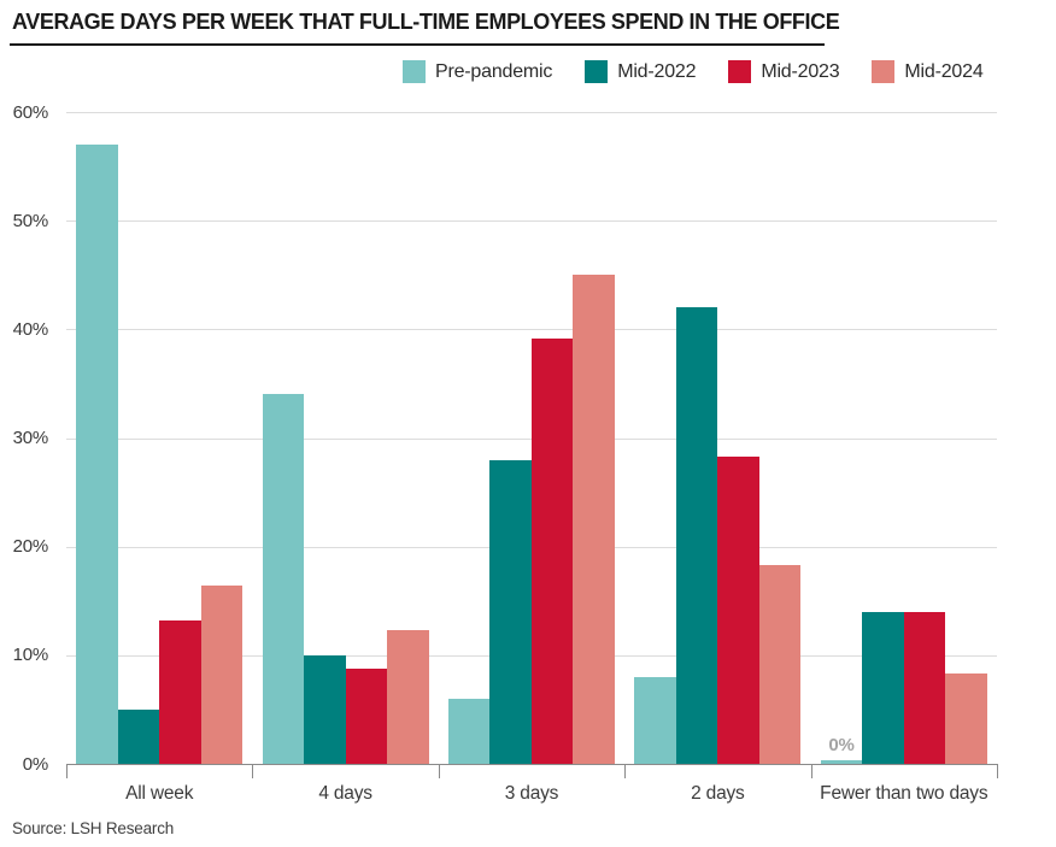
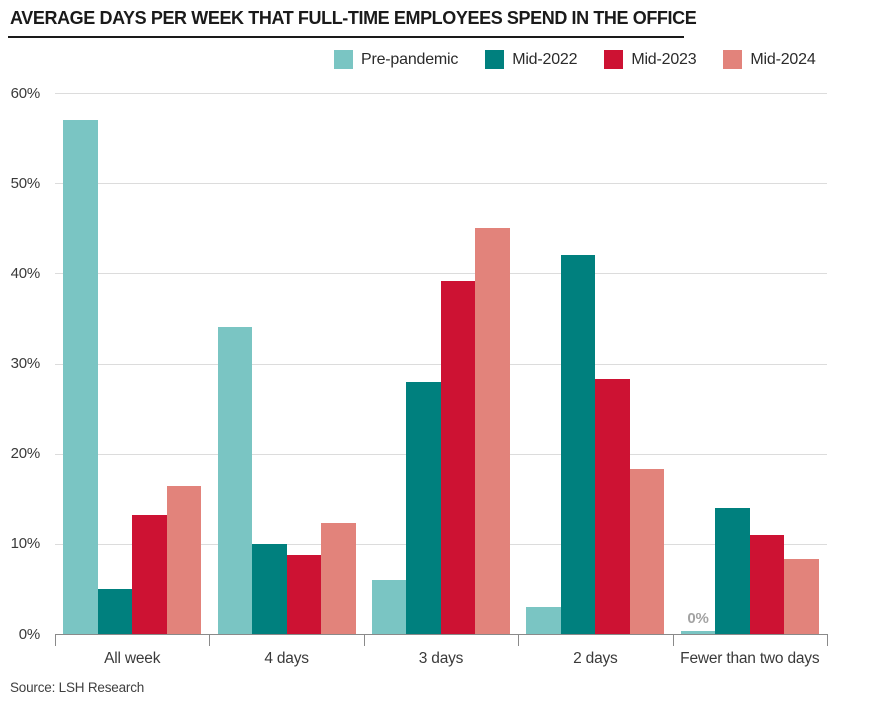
Pre-pandemic/2 days: 8% -> 3%
Mid-2023/Fewer than two days: 14% -> 11%
